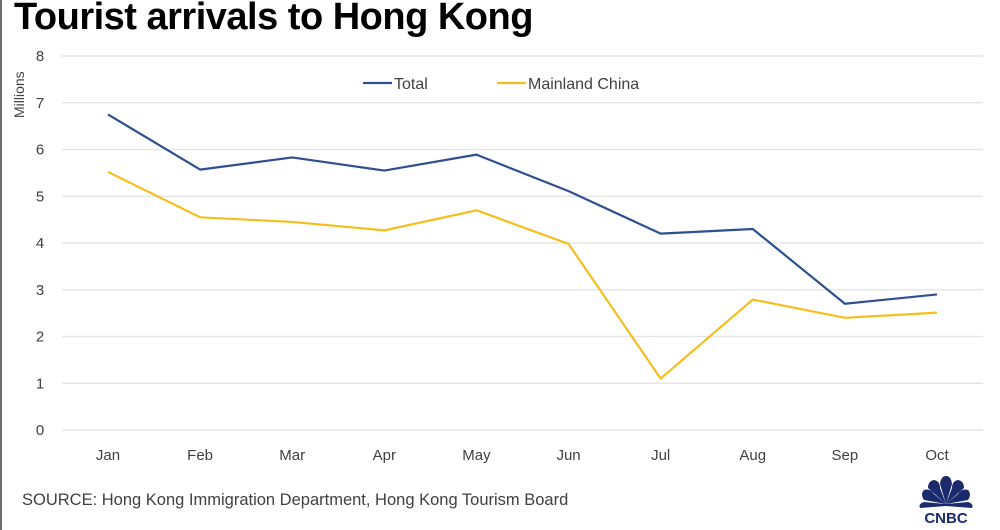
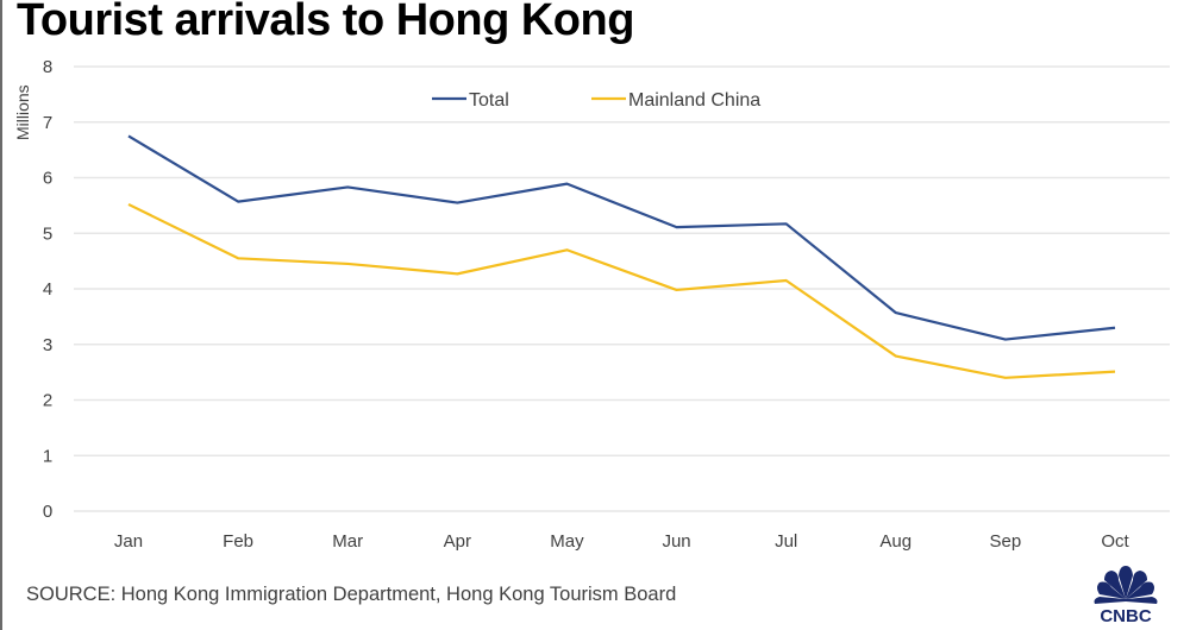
Total/Jul: 4.2 -> 5.2
Mainland China/Jul: 1.1 -> 4.2
Total/Aug: 4.3 -> 3.6
Total/Sep: 2.7 -> 3.1
Total/Oct: 2.9 -> 3.3
